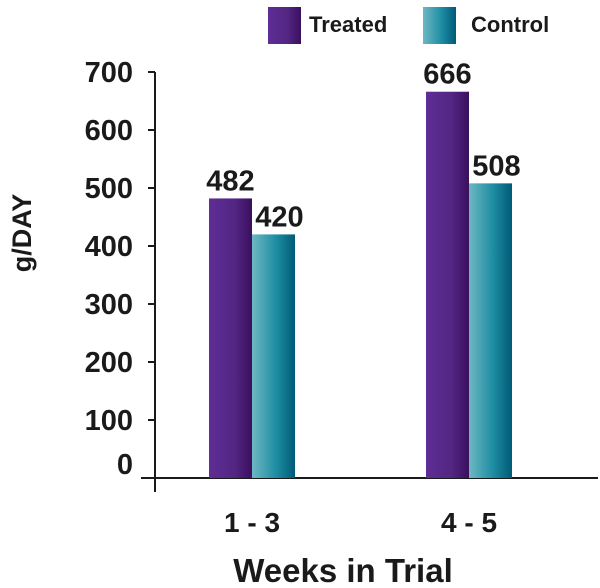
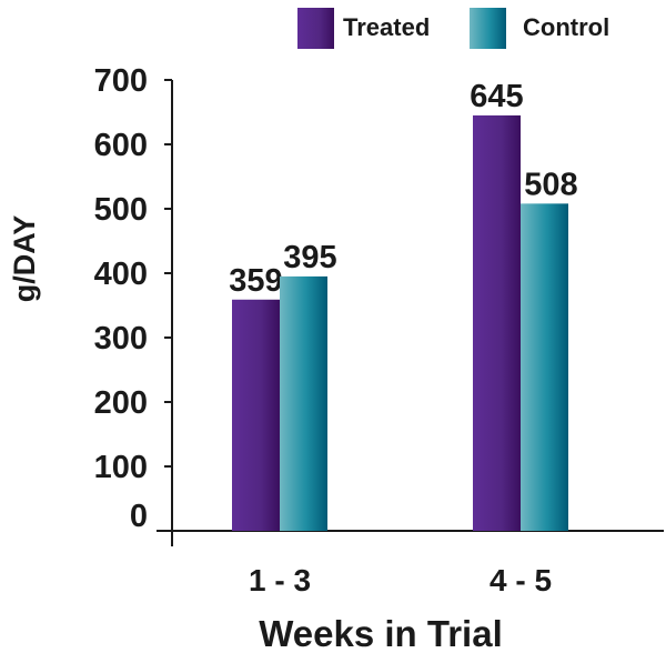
Treated/1 - 3: 482 -> 359
Control/1 - 3: 420 -> 395
Treated/4 - 5: 666 -> 645
